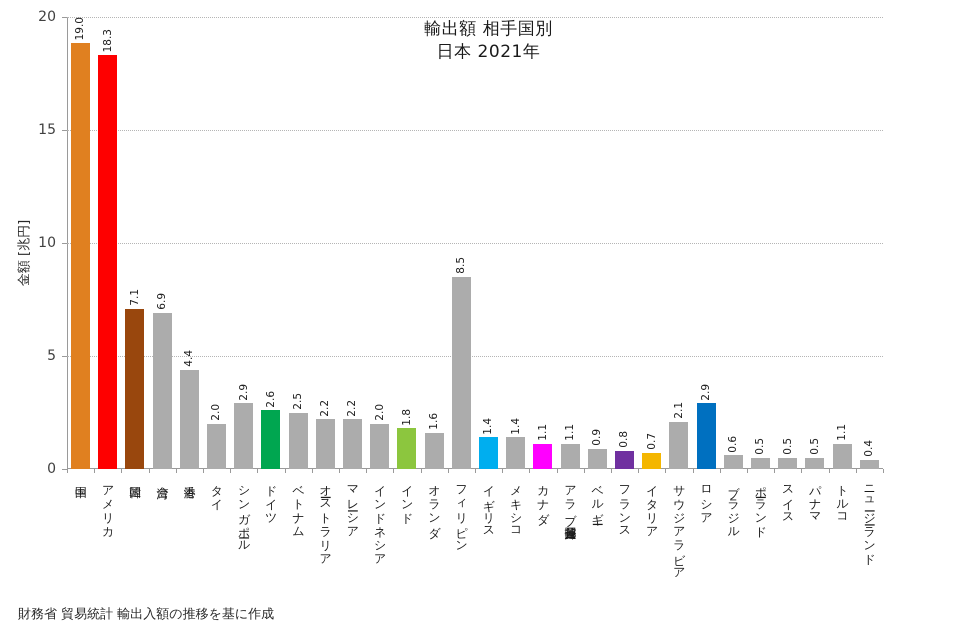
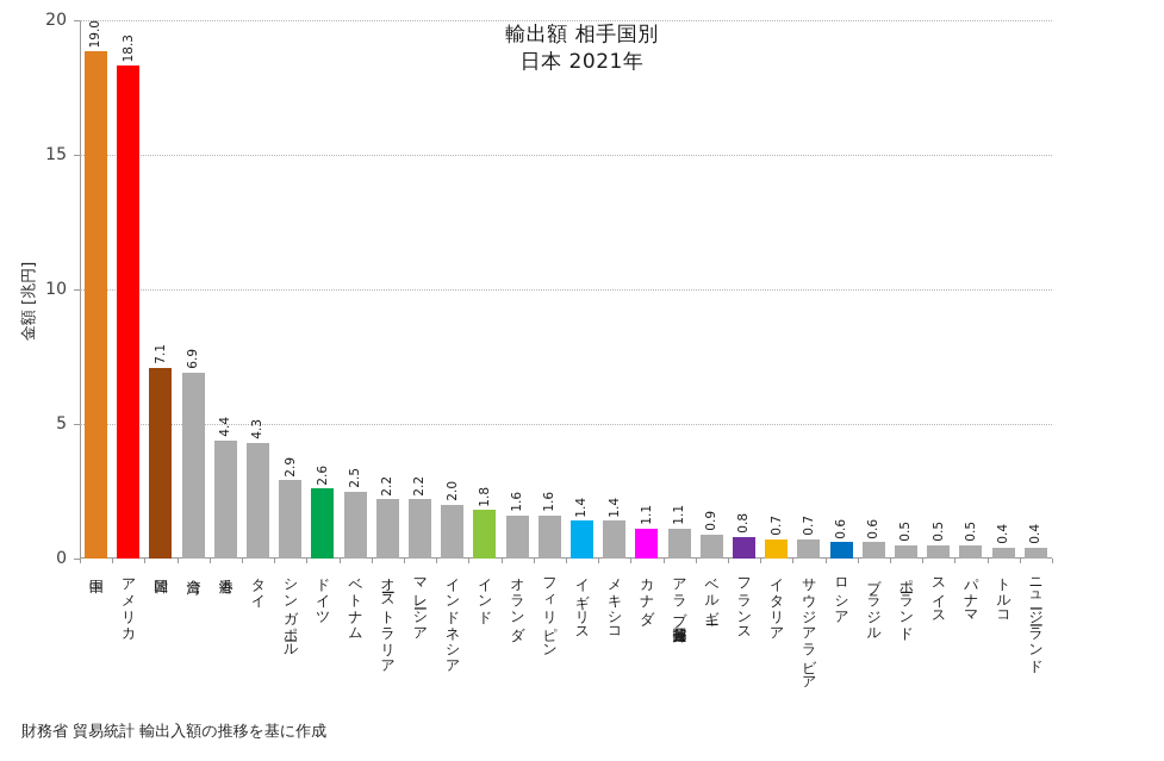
タイ: 2.0 -> 4.3
フィリピン: 8.5 -> 1.6
サウジアラビア: 2.1 -> 0.7
ロシア: 2.9 -> 0.6
トルコ: 1.1 -> 0.4
